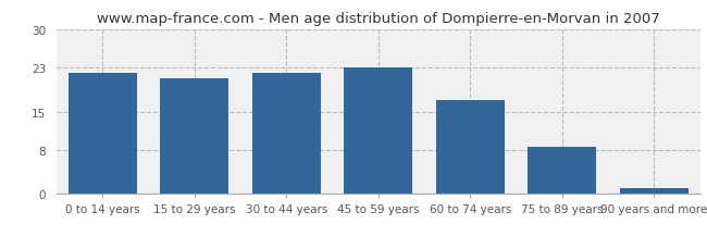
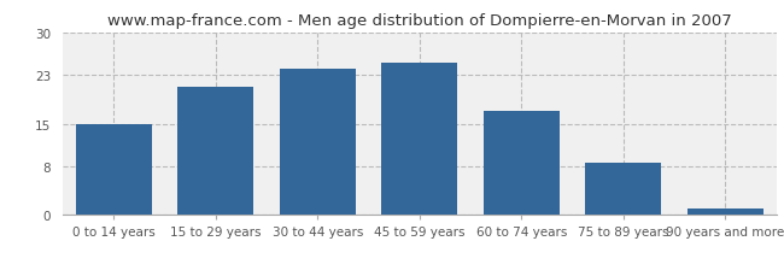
0 to 14 years: 22.0 -> 15.0
30 to 44 years: 22.0 -> 24.0
45 to 59 years: 23.0 -> 25.0
